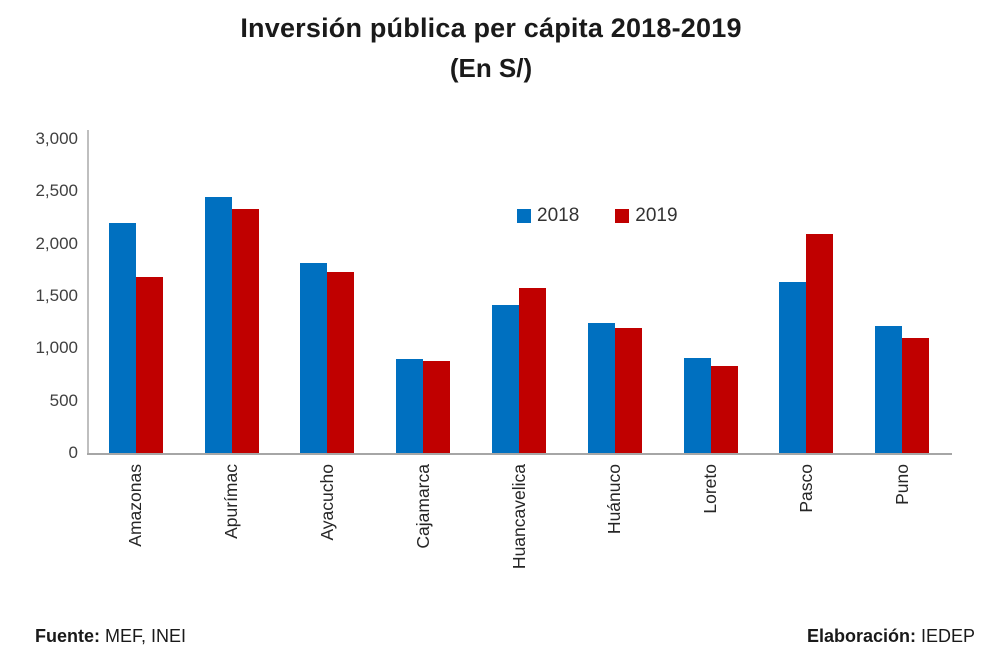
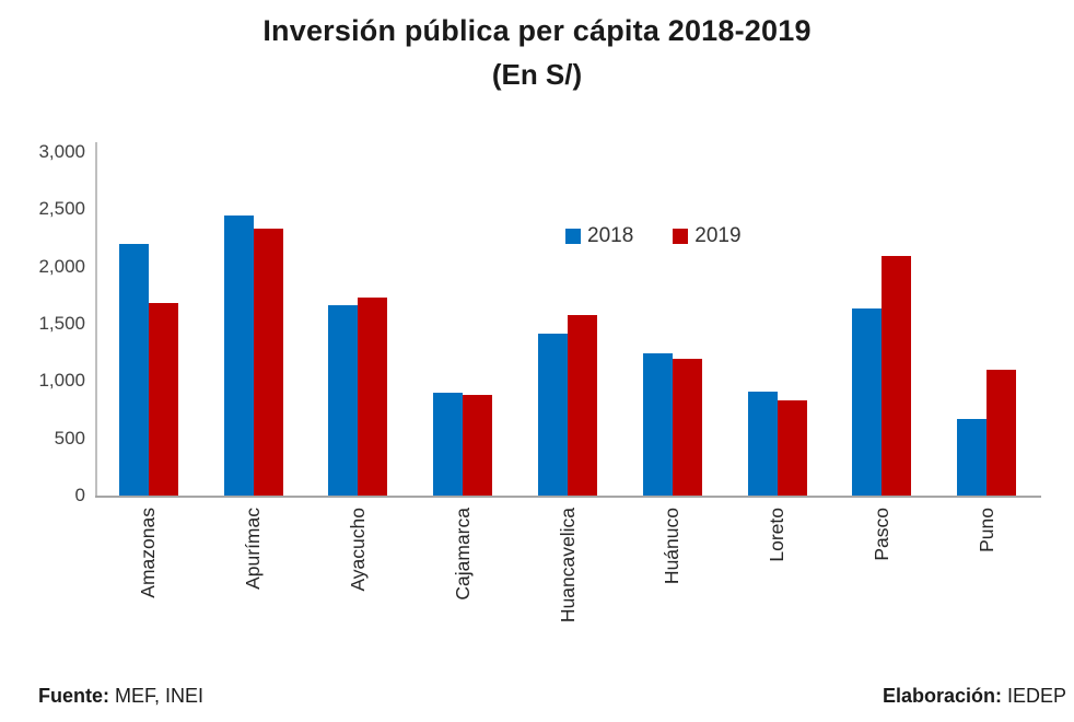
2018/Ayacucho: 1820 -> 1660
2018/Puno: 1210 -> 670
